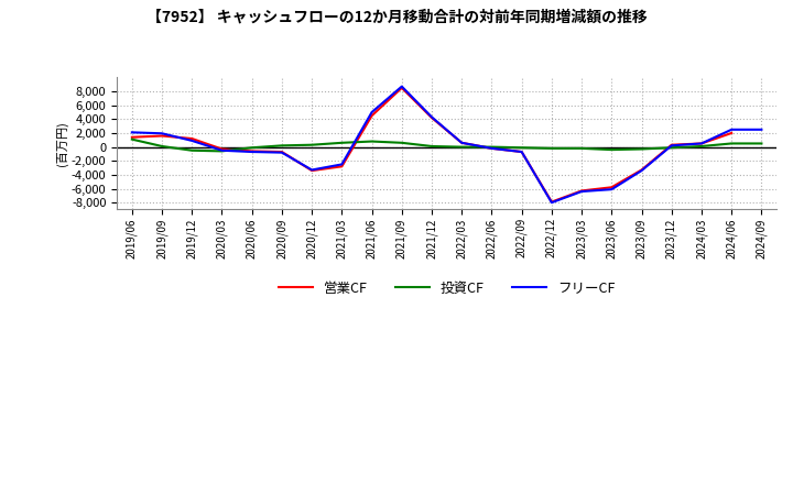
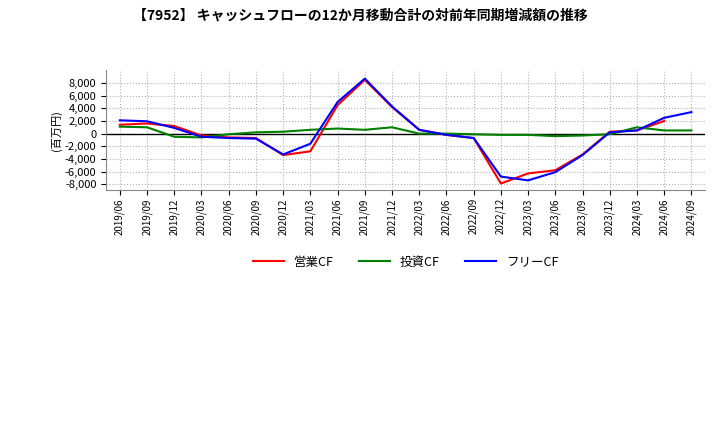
投資CF/2019/09: 100 -> 1,000
フリーCF/2021/03: -2,500 -> -1,600
投資CF/2021/12: 100 -> 1,000
フリーCF/2022/12: -8,000 -> -6,800
フリーCF/2023/03: -6,400 -> -7,400
投資CF/2024/03: 100 -> 1,000
フリーCF/2024/09: 2,500 -> 3,400
